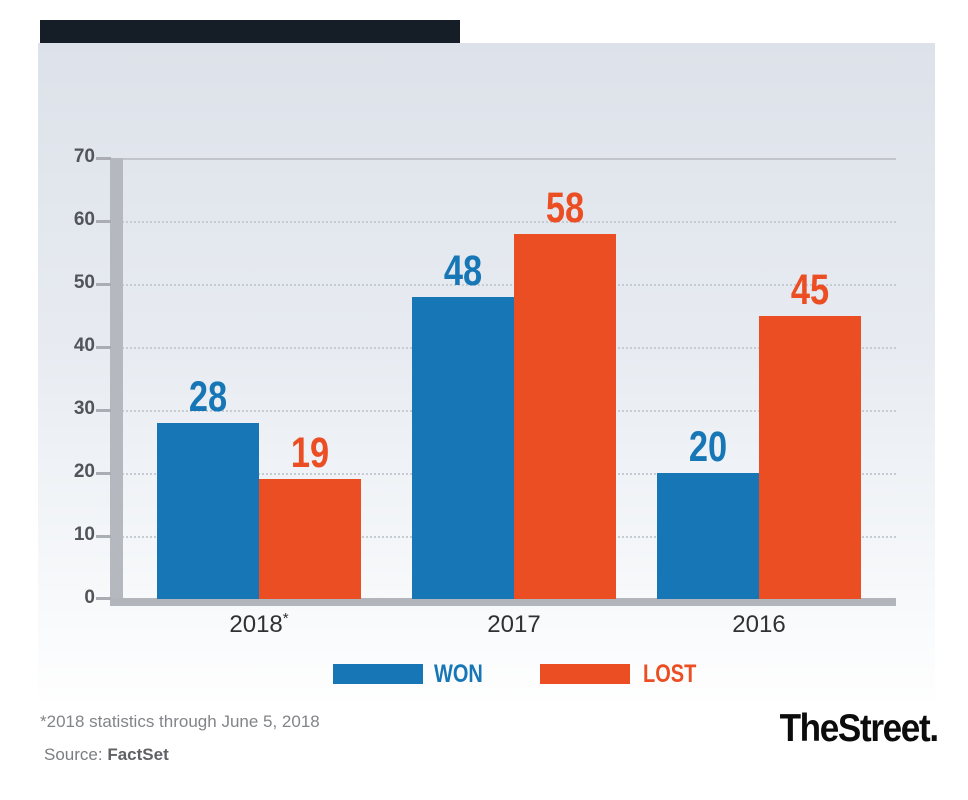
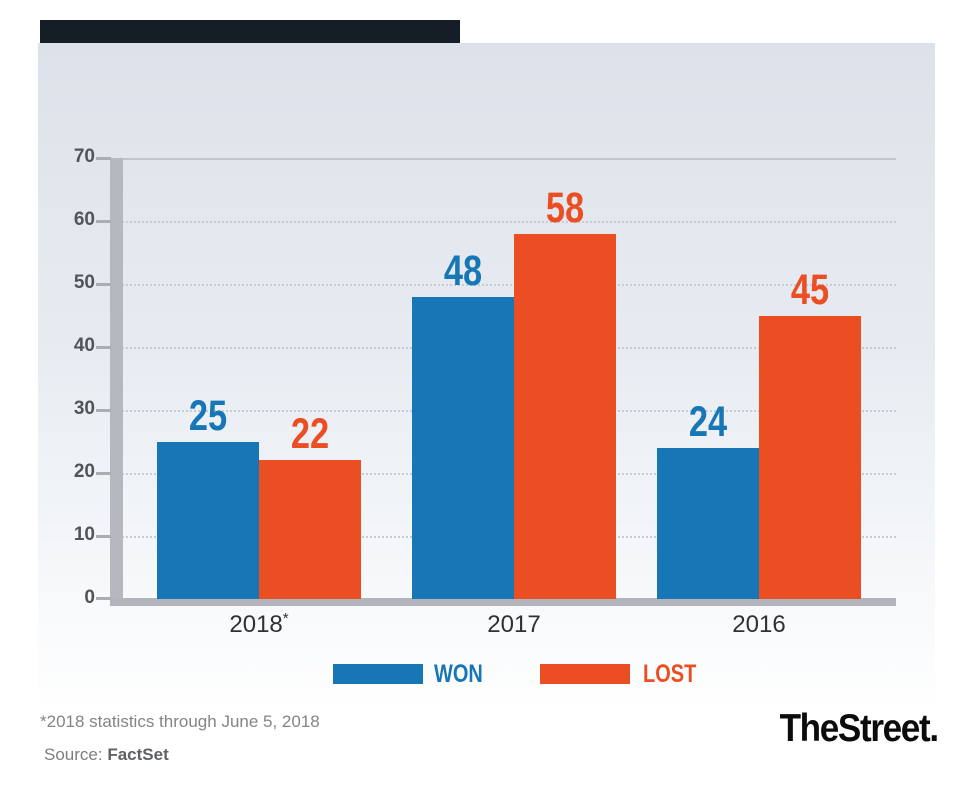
WON/2018*: 28 -> 25
LOST/2018*: 19 -> 22
WON/2016: 20 -> 24
